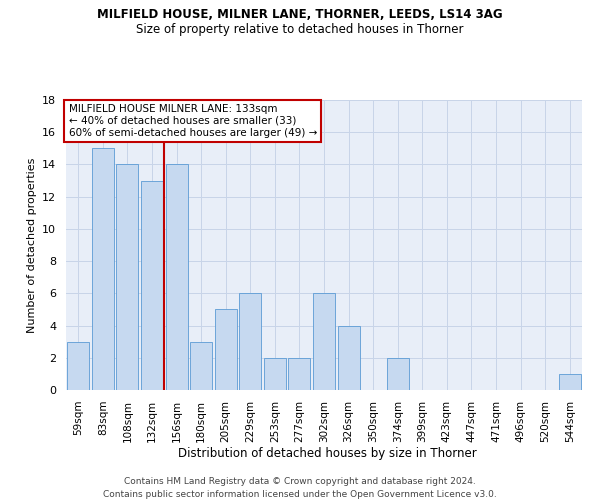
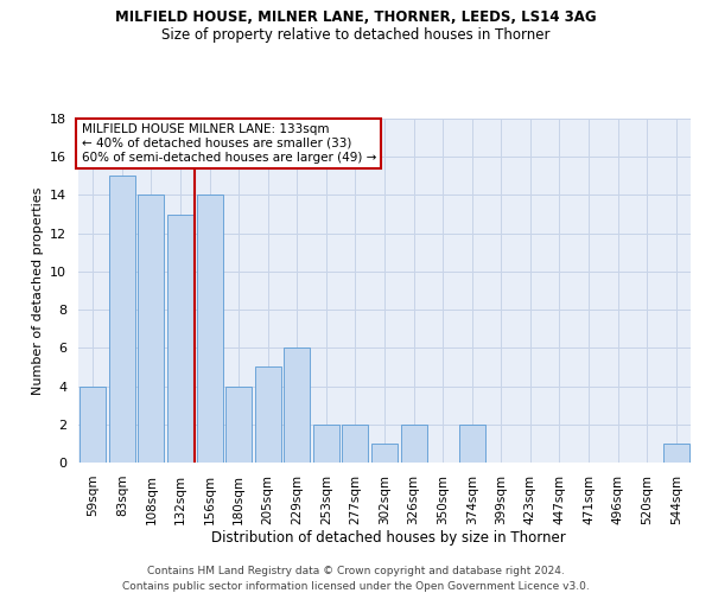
59sqm: 3 -> 4
180sqm: 3 -> 4
302sqm: 6 -> 1
326sqm: 4 -> 2
